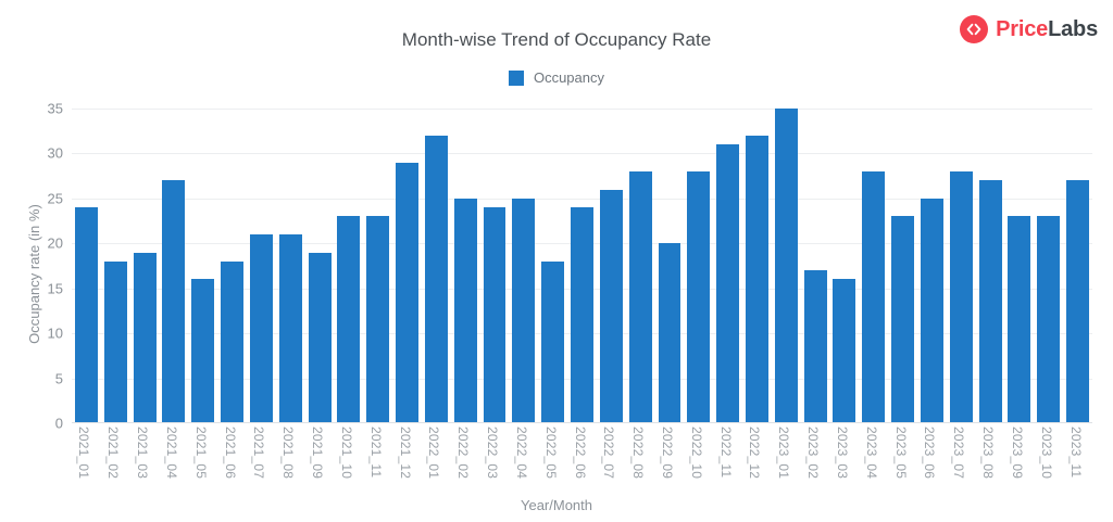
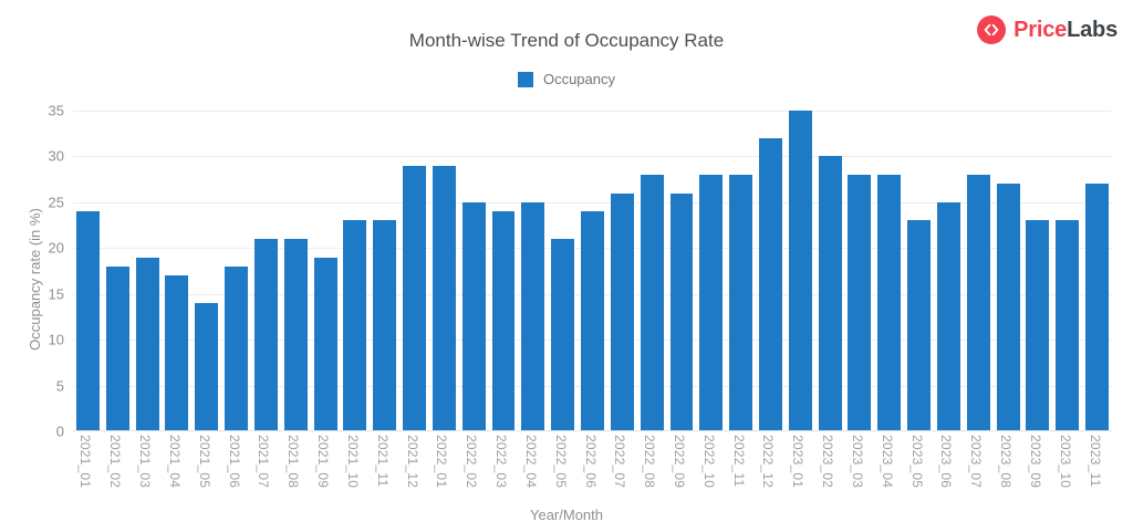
2021_04: 27 -> 17
2021_05: 16 -> 14
2022_01: 32 -> 29
2022_05: 18 -> 21
2022_09: 20 -> 26
2022_11: 31 -> 28
2023_02: 17 -> 30
2023_03: 16 -> 28
